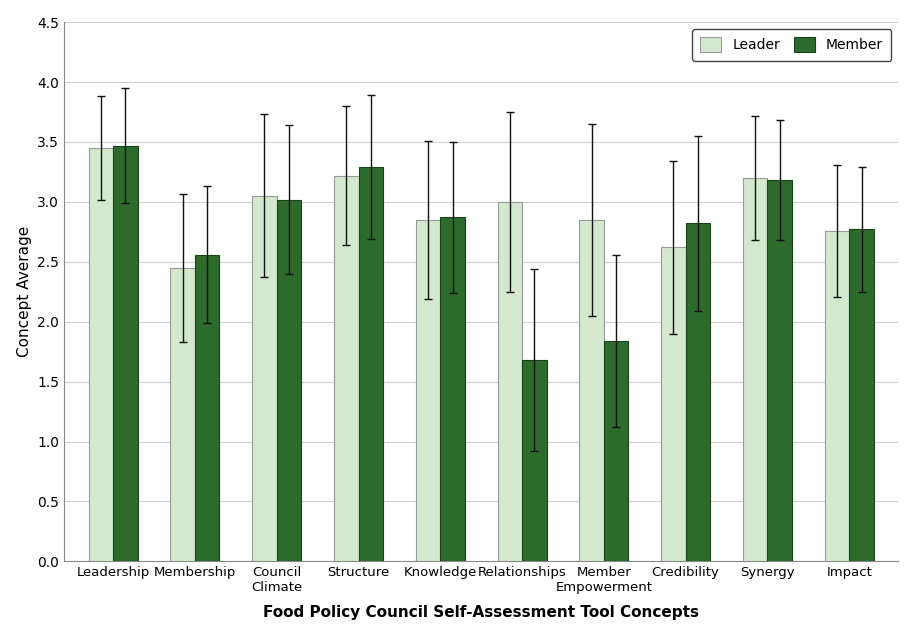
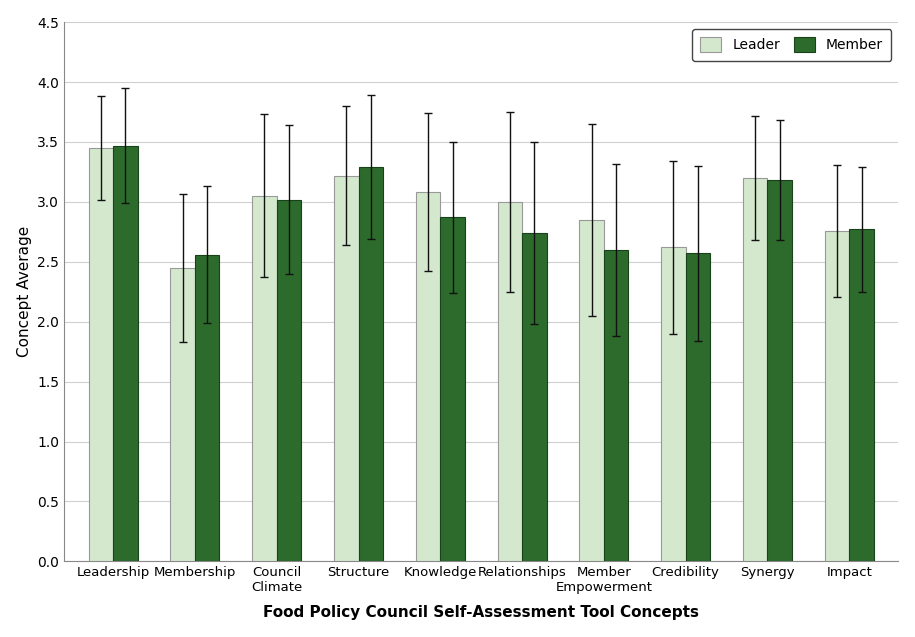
Leader/Knowledge: 2.85 -> 3.08
Member/Relationships: 1.68 -> 2.74
Member/Member Empowerment: 1.84 -> 2.60
Member/Credibility: 2.82 -> 2.57
